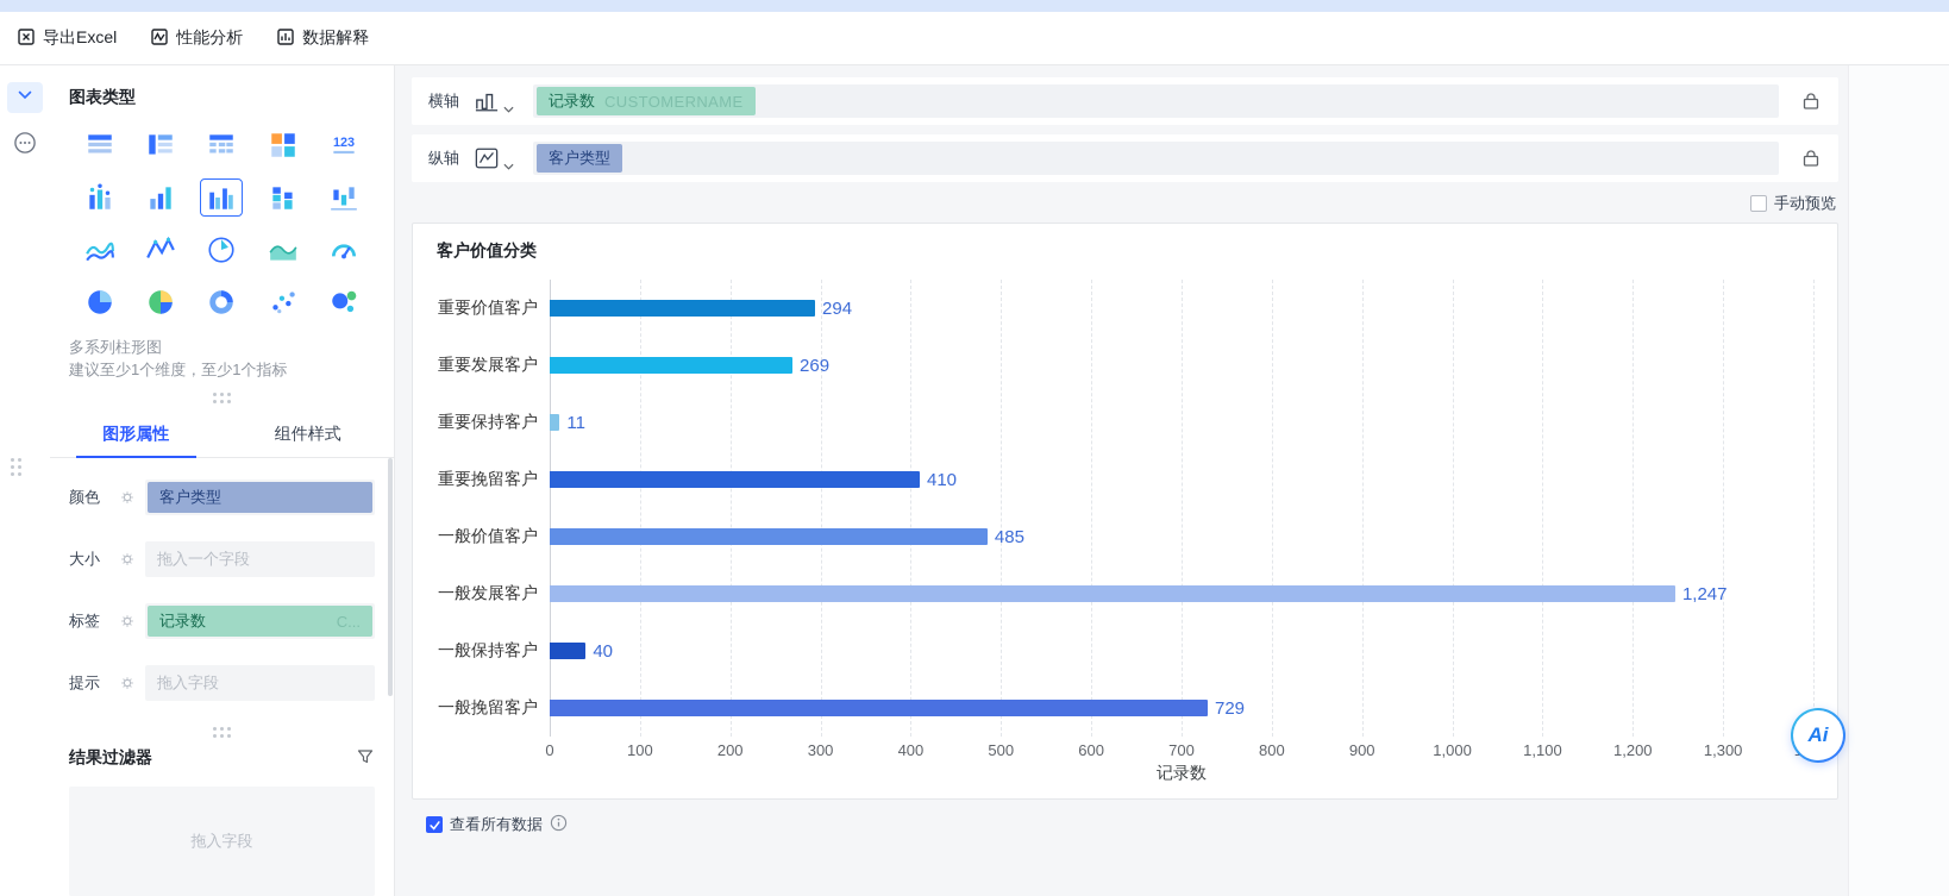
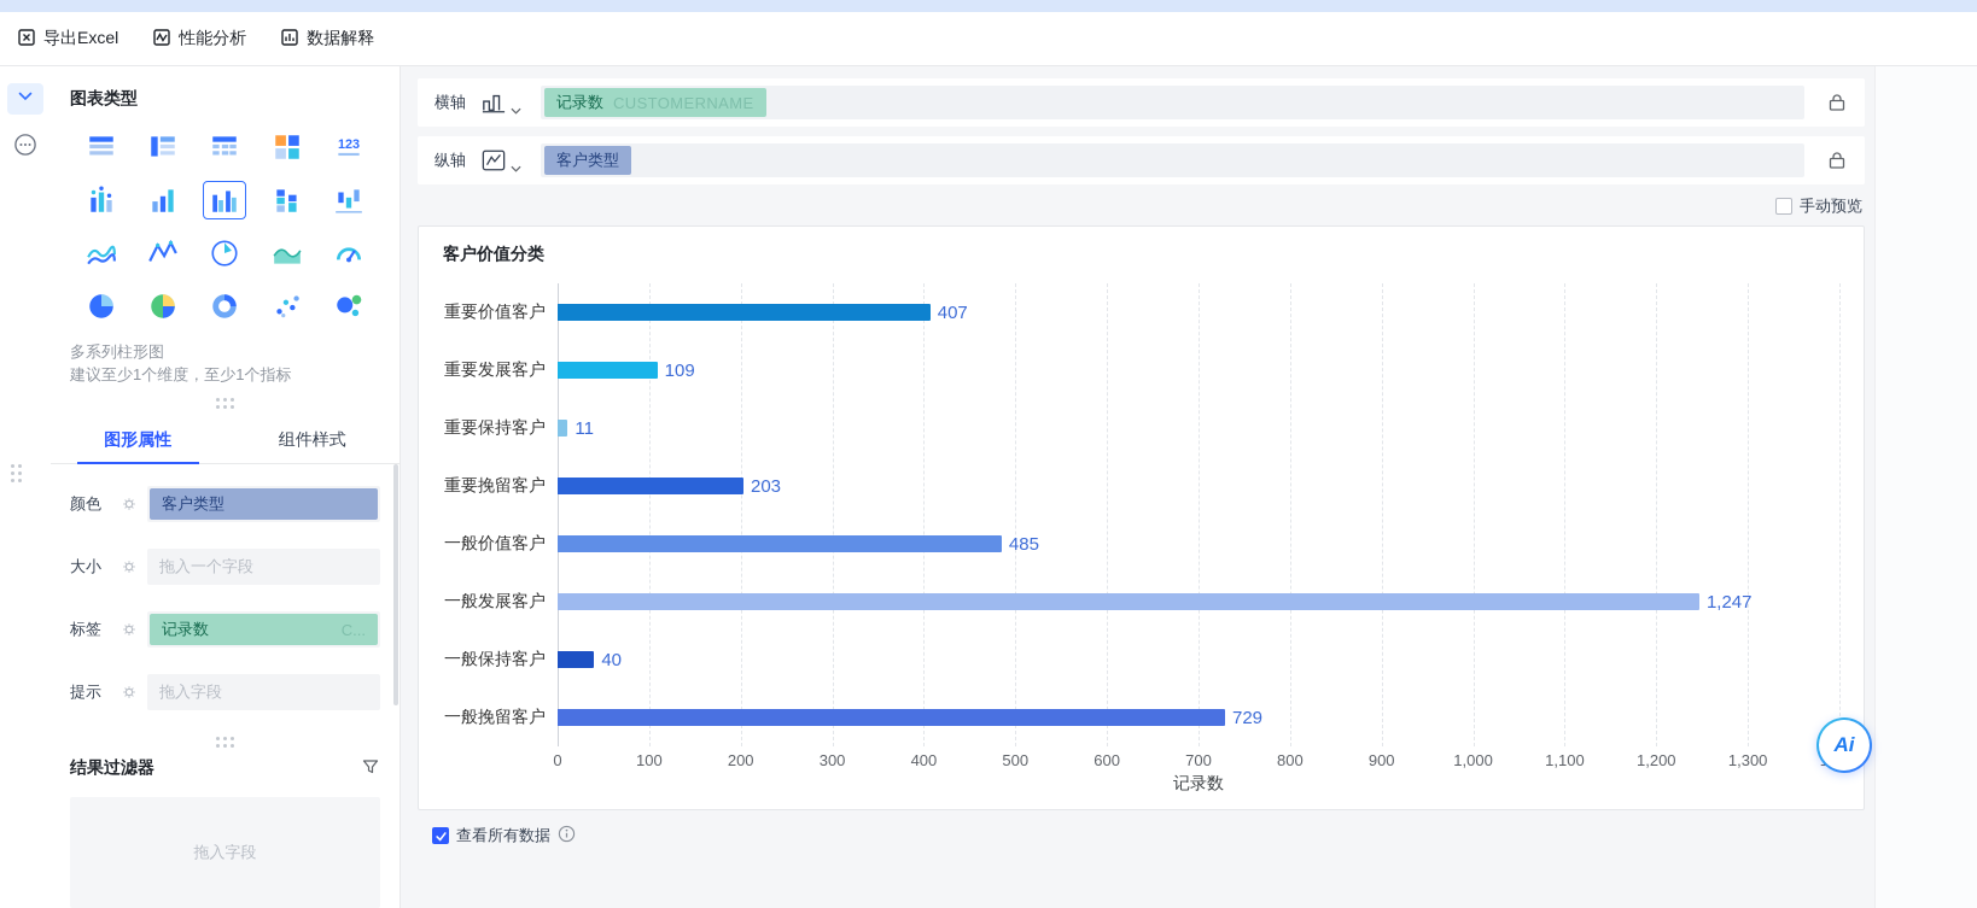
重要价值客户: 294 -> 407
重要发展客户: 269 -> 109
重要挽留客户: 410 -> 203
